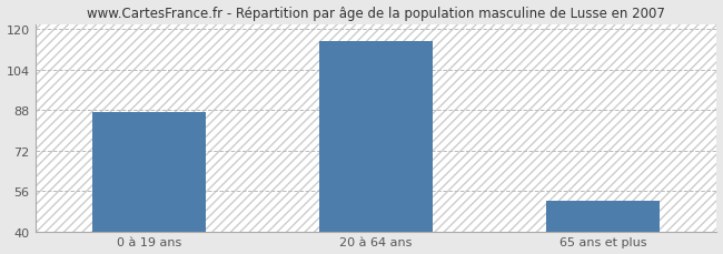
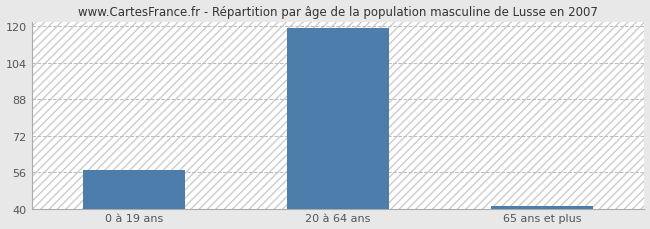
0 à 19 ans: 87 -> 57
20 à 64 ans: 115 -> 119
65 ans et plus: 52 -> 41
